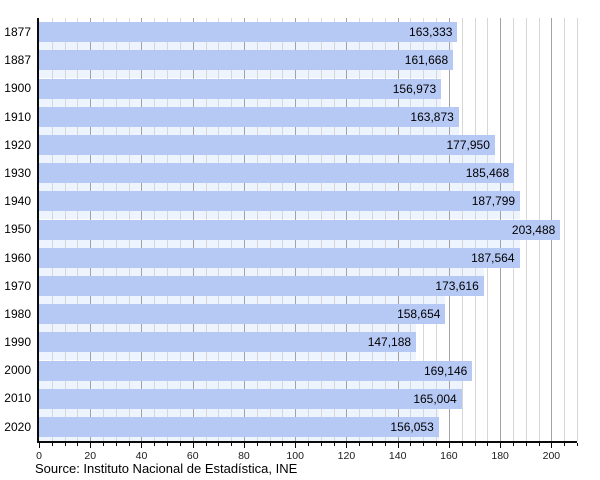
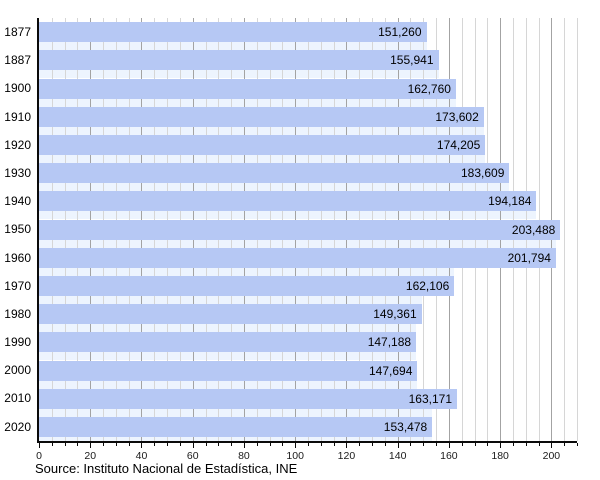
1877: 163,333 -> 151,260
1887: 161,668 -> 155,941
1900: 156,973 -> 162,760
1910: 163,873 -> 173,602
1920: 177,950 -> 174,205
1930: 185,468 -> 183,609
1940: 187,799 -> 194,184
1960: 187,564 -> 201,794
1970: 173,616 -> 162,106
1980: 158,654 -> 149,361
2000: 169,146 -> 147,694
2010: 165,004 -> 163,171
2020: 156,053 -> 153,478
